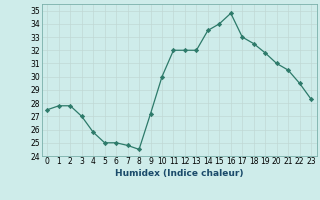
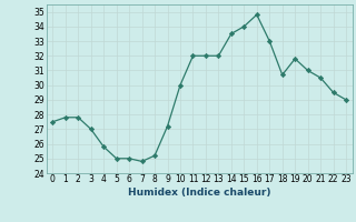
8: 24.5 -> 25.2
18: 32.5 -> 30.7
23: 28.3 -> 29.0
